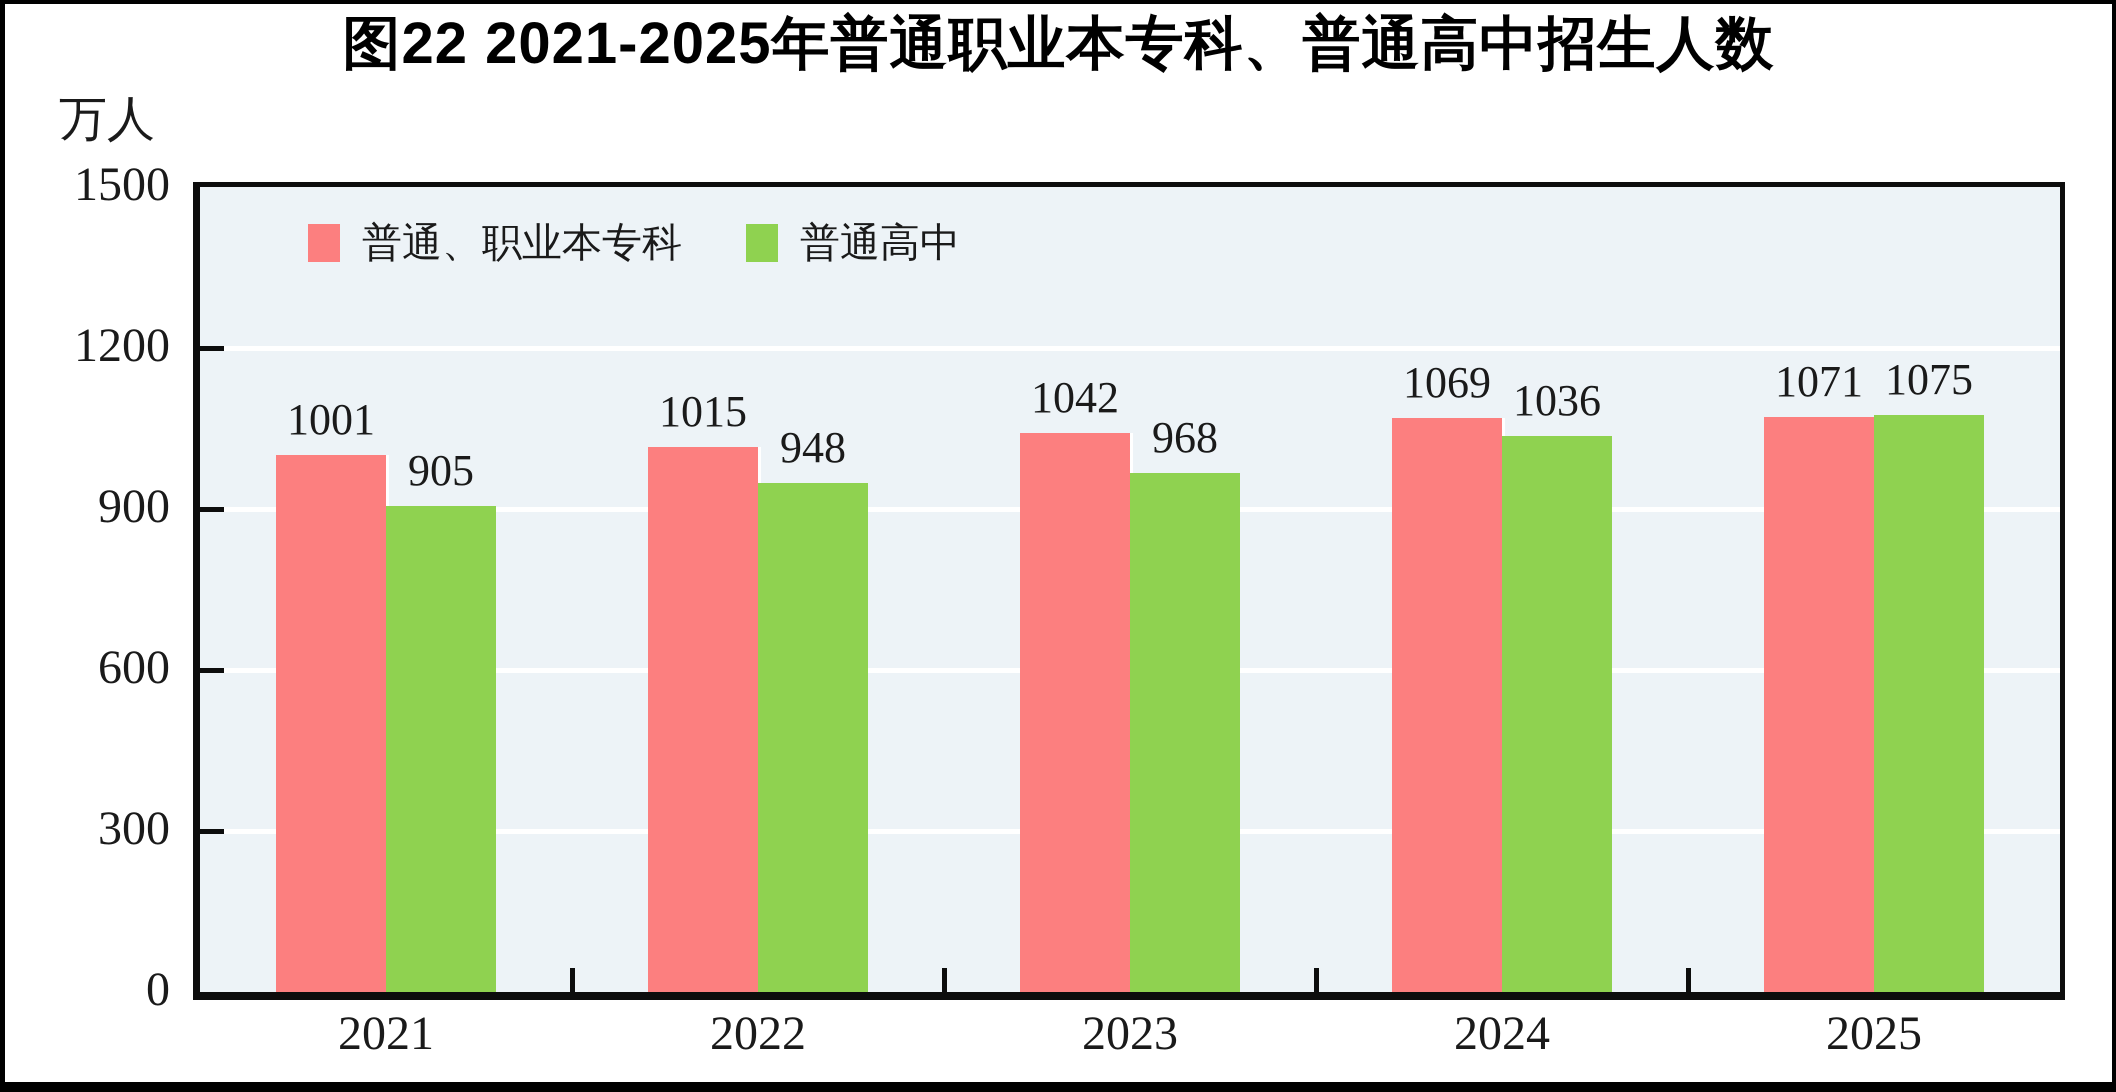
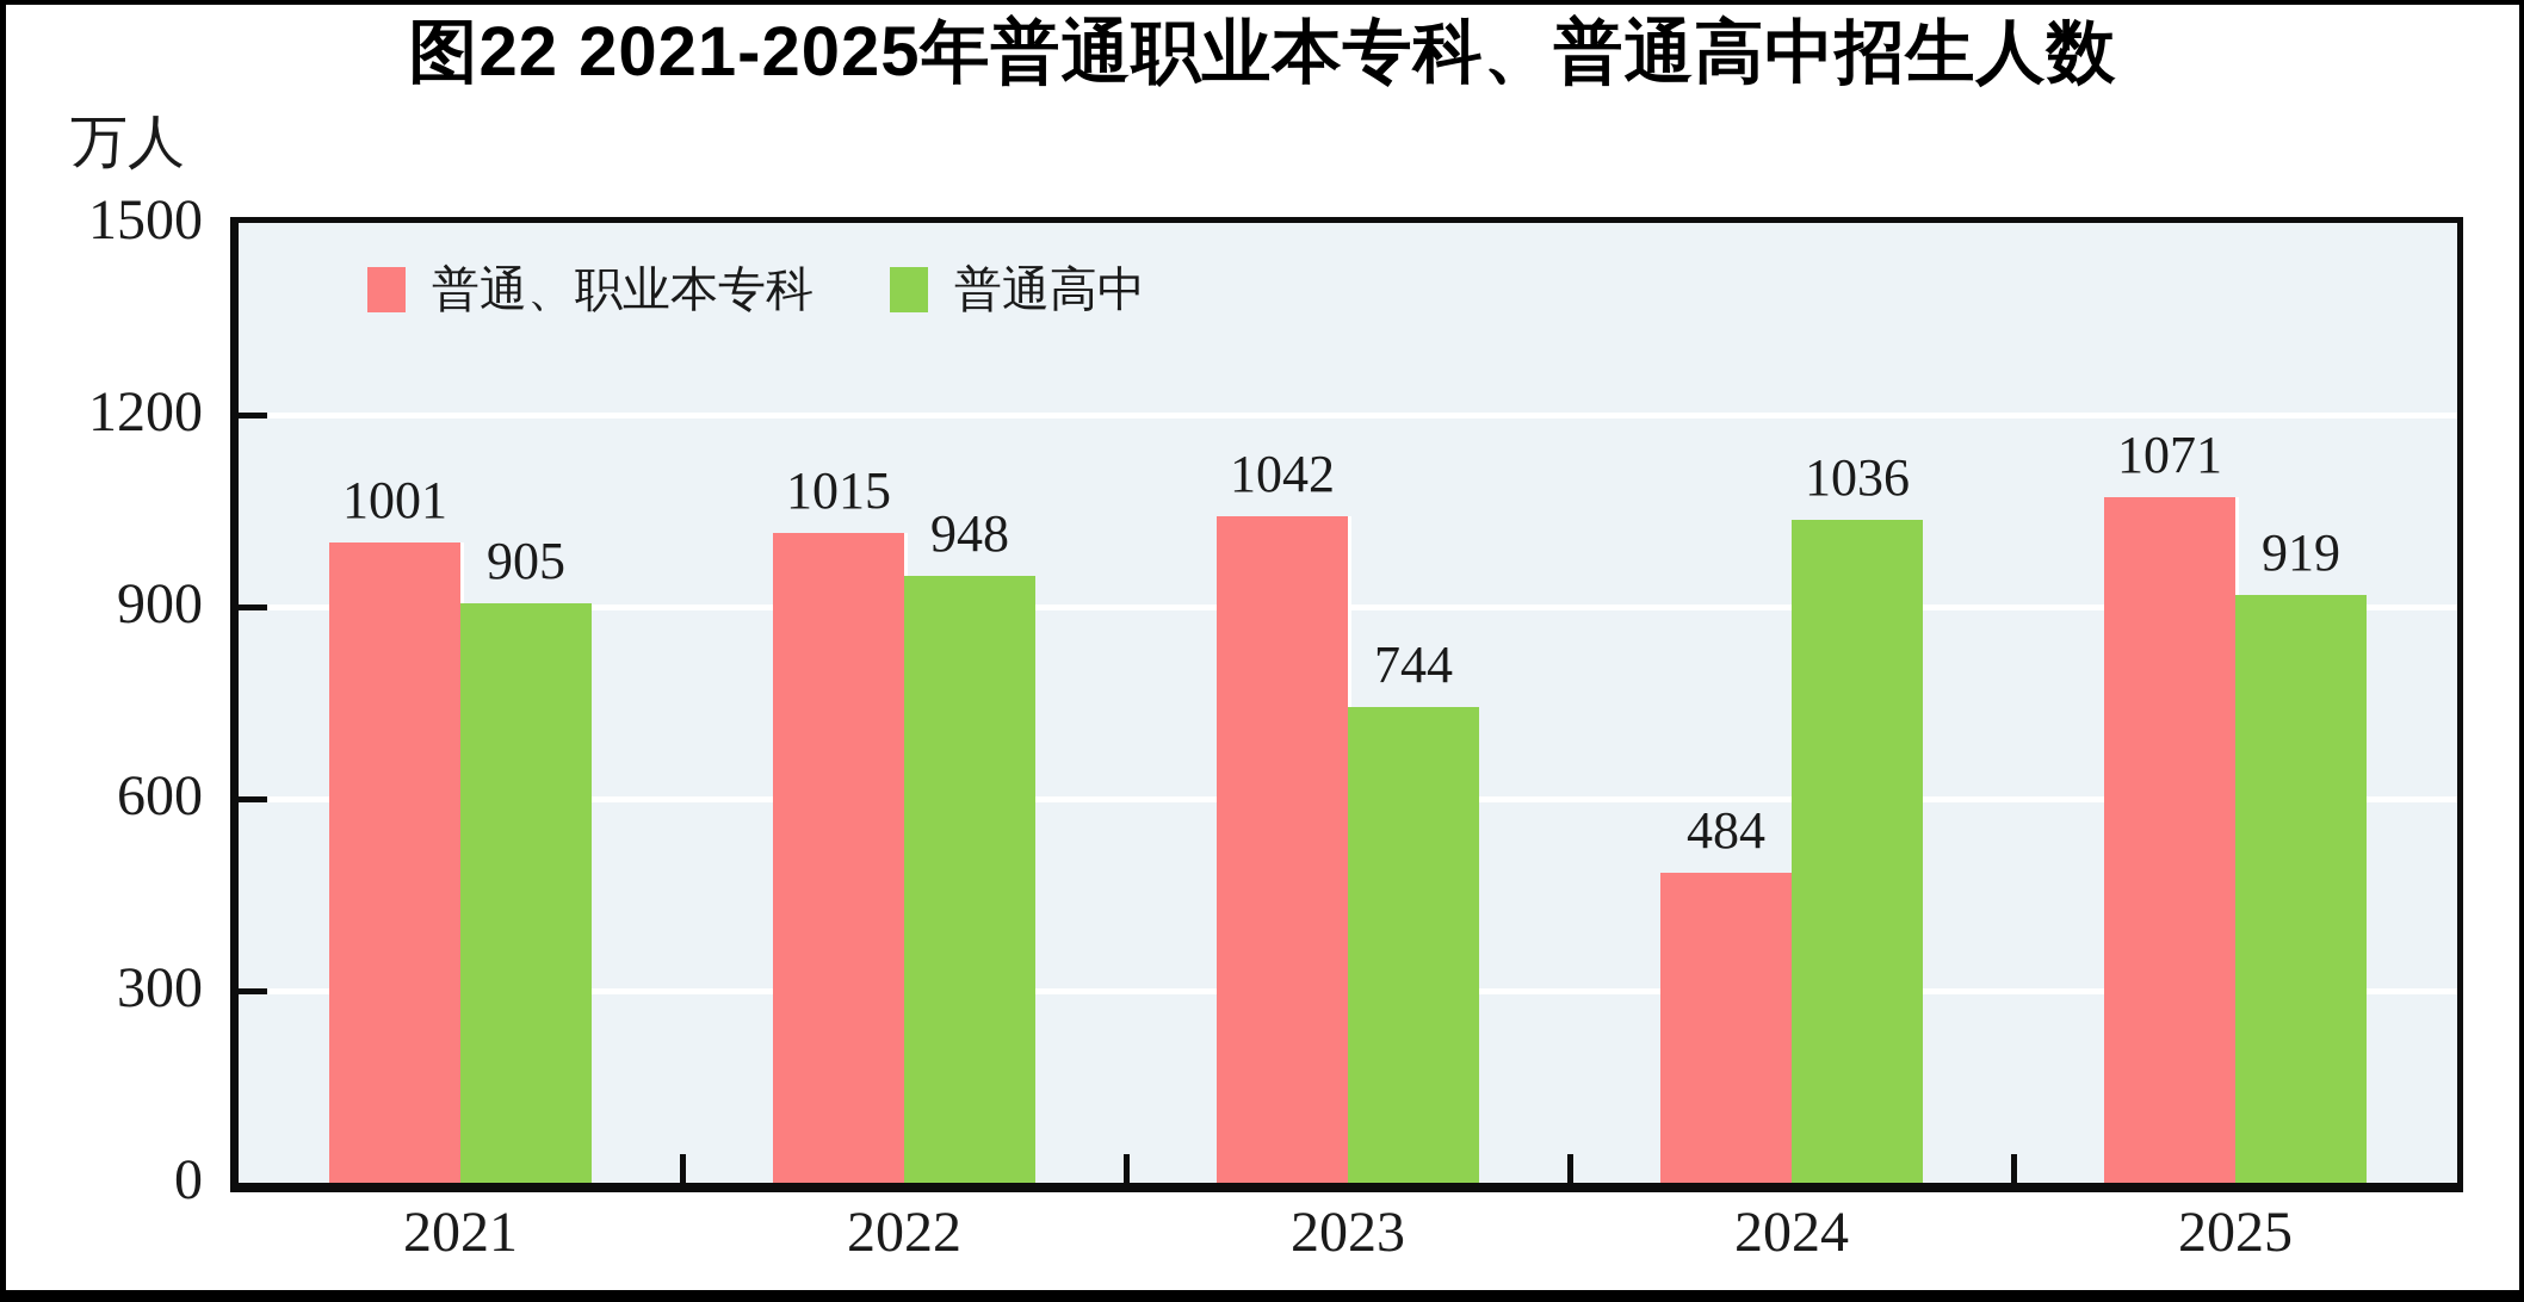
普通高中/2023: 968 -> 744
普通、职业本专科/2024: 1069 -> 484
普通高中/2025: 1075 -> 919
